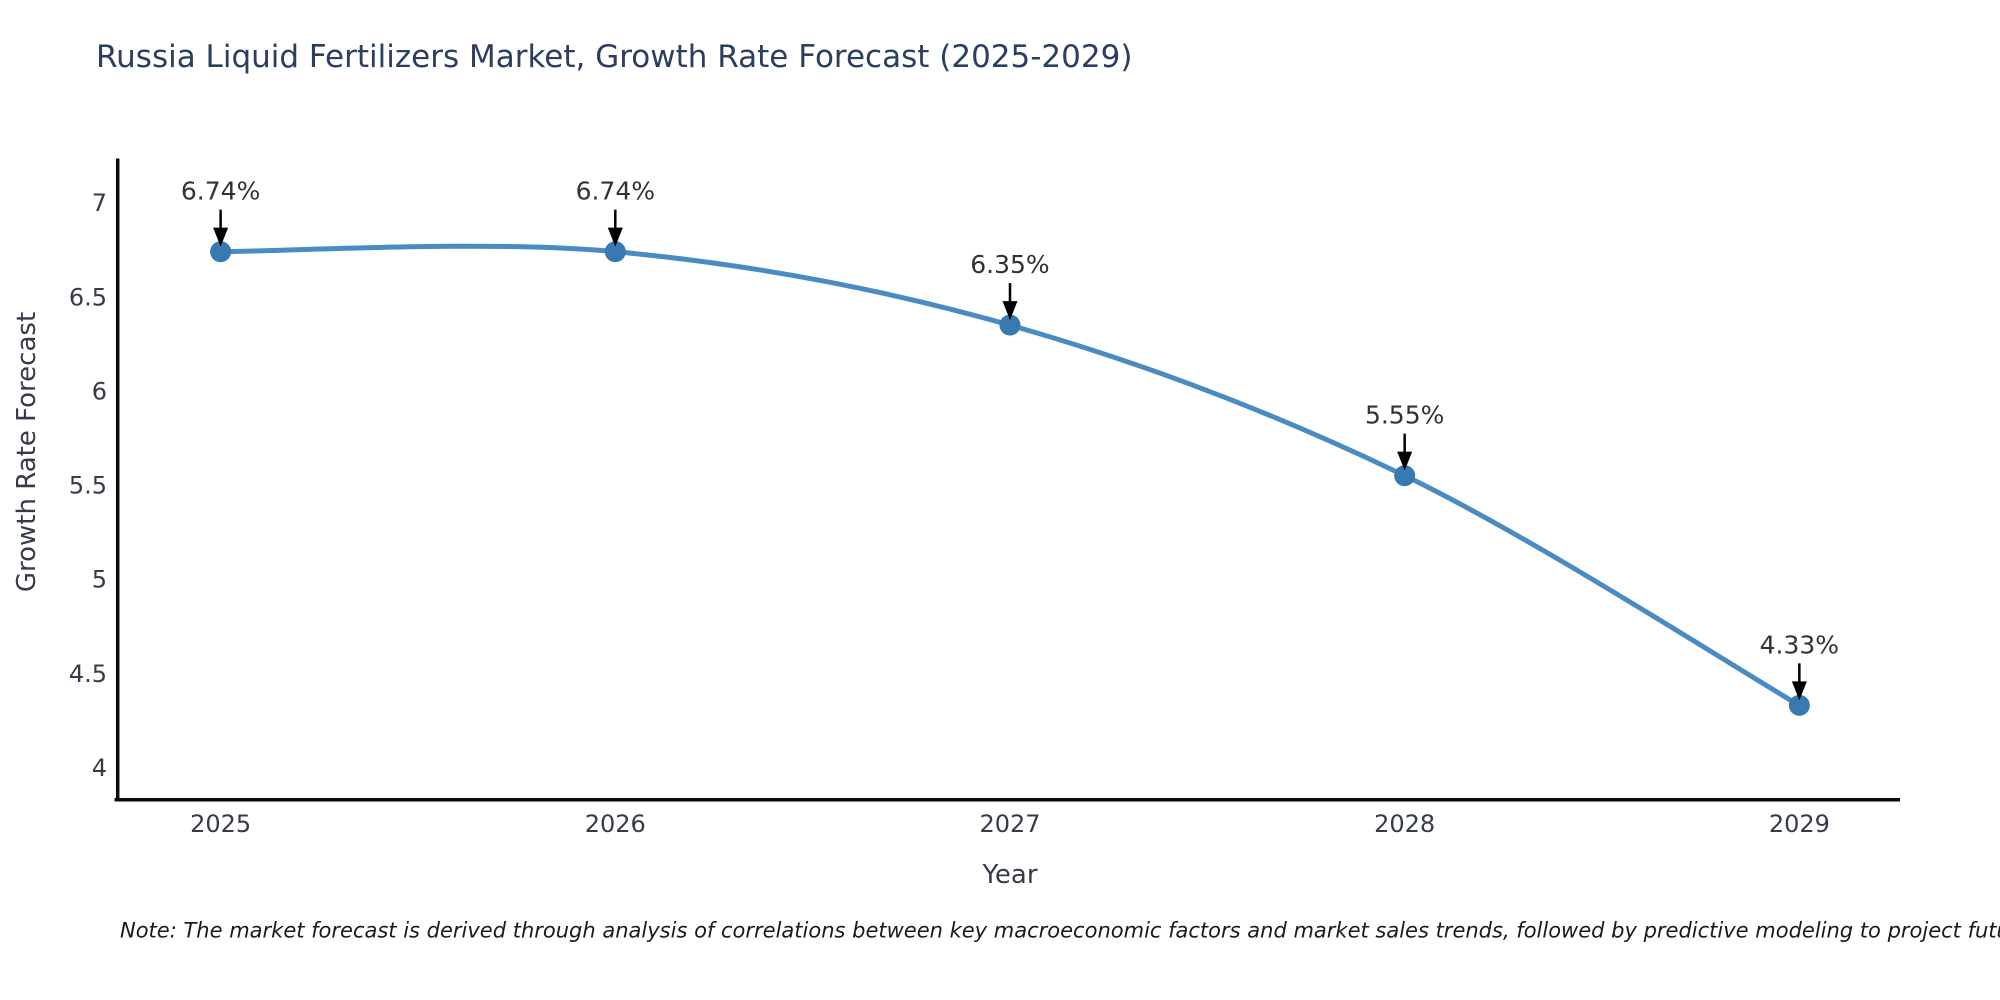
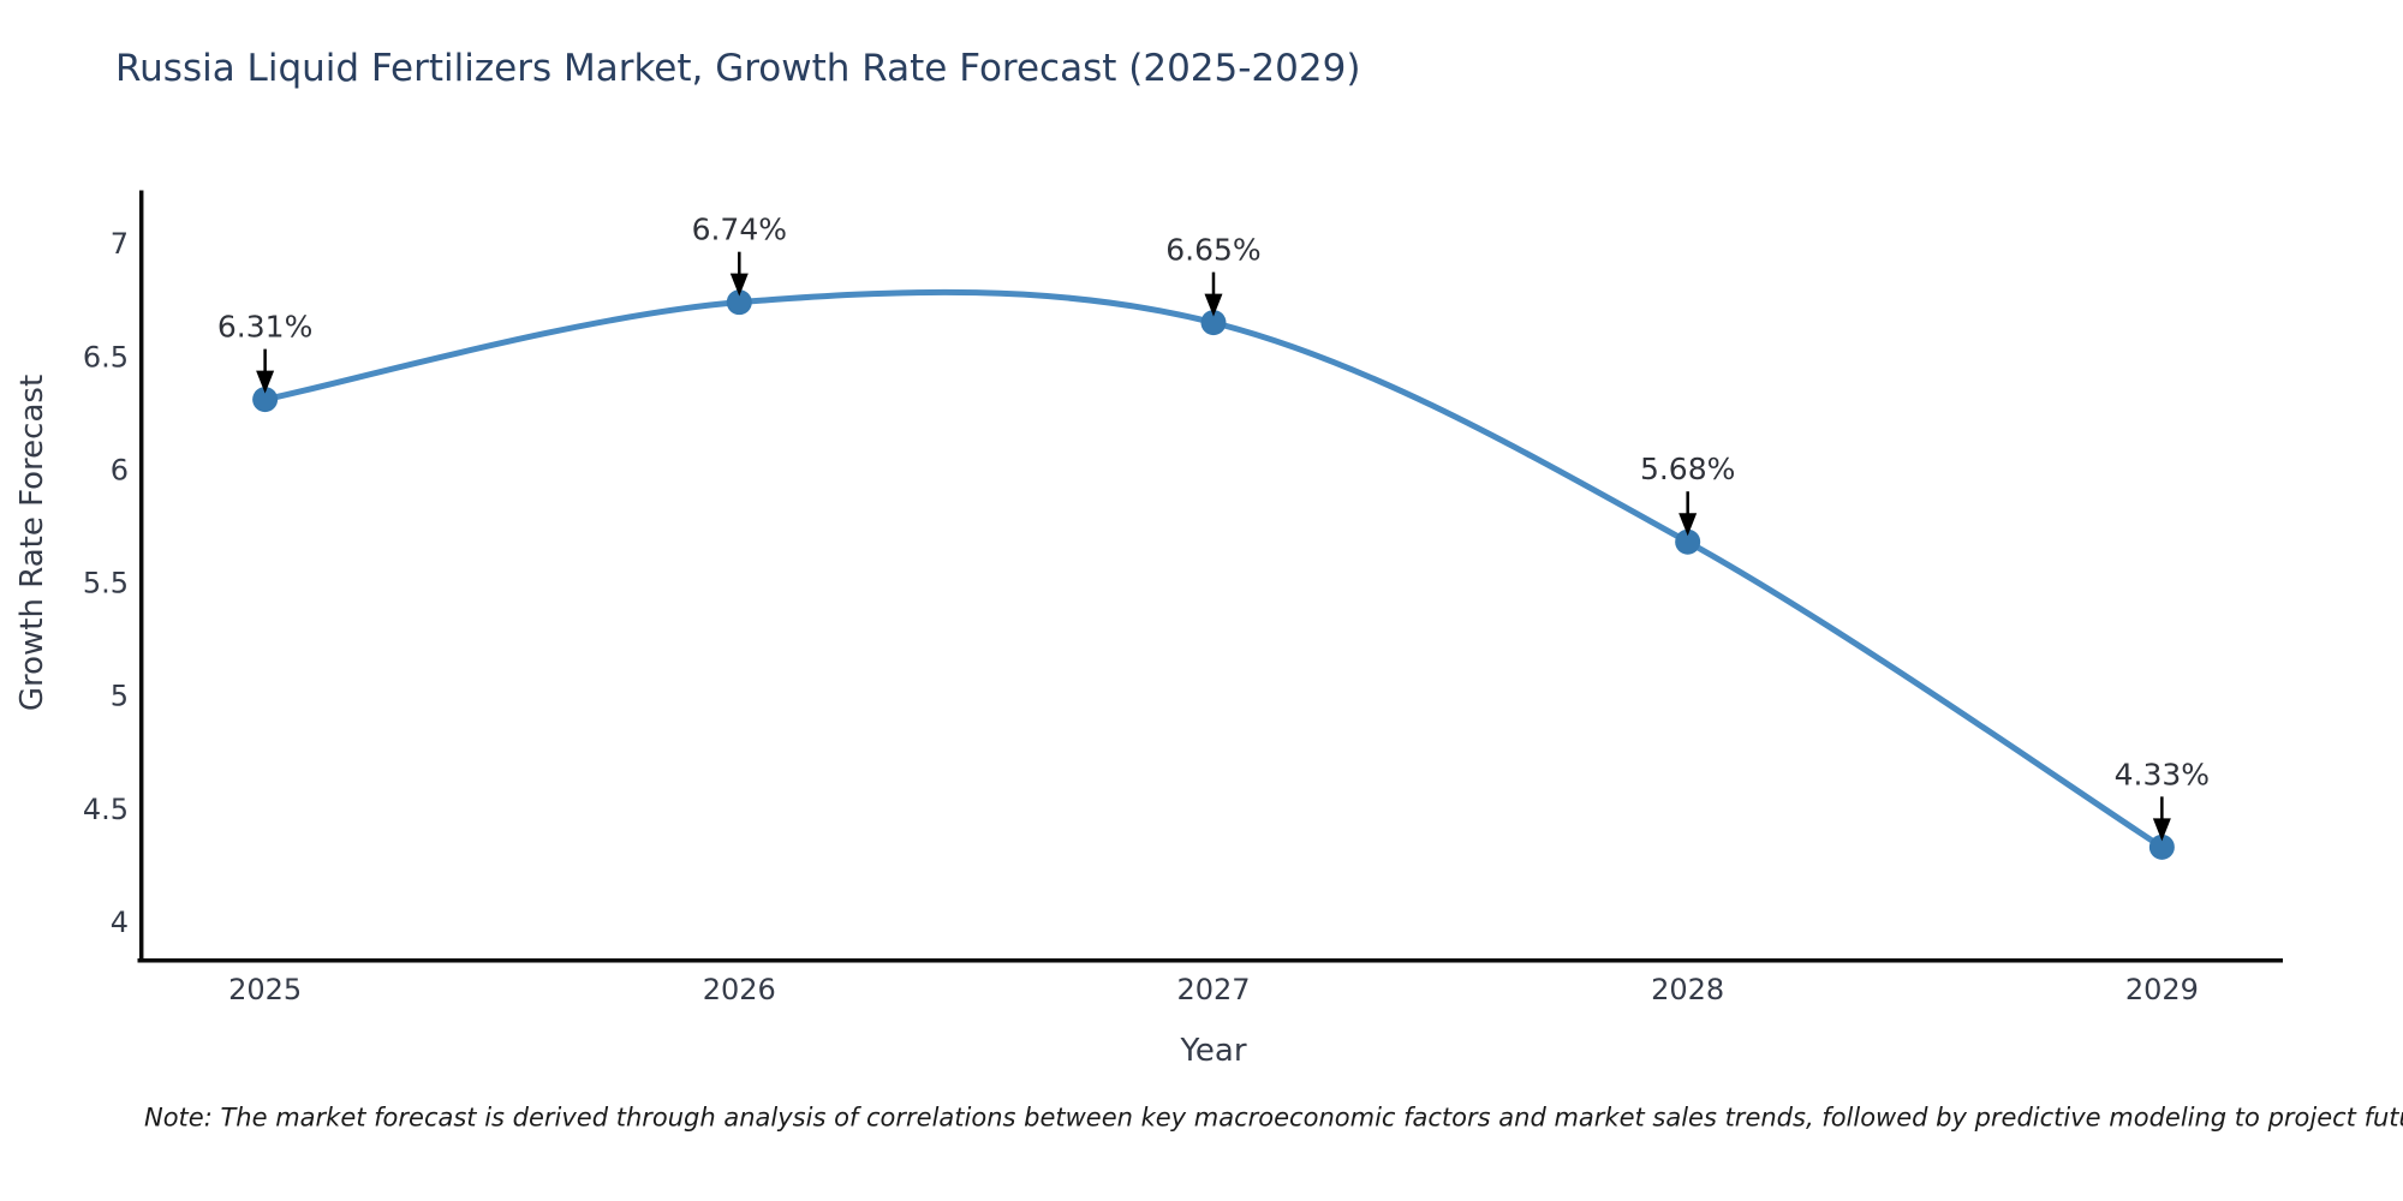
2025: 6.74% -> 6.31%
2027: 6.35% -> 6.65%
2028: 5.55% -> 5.68%
